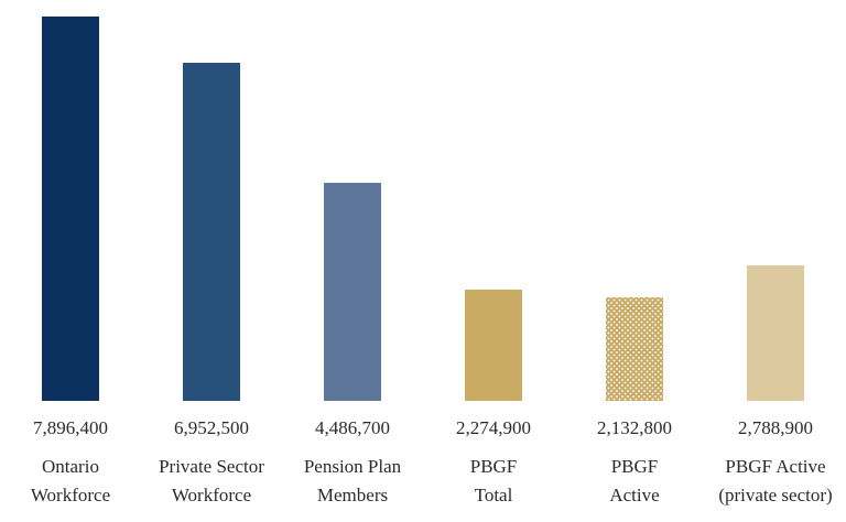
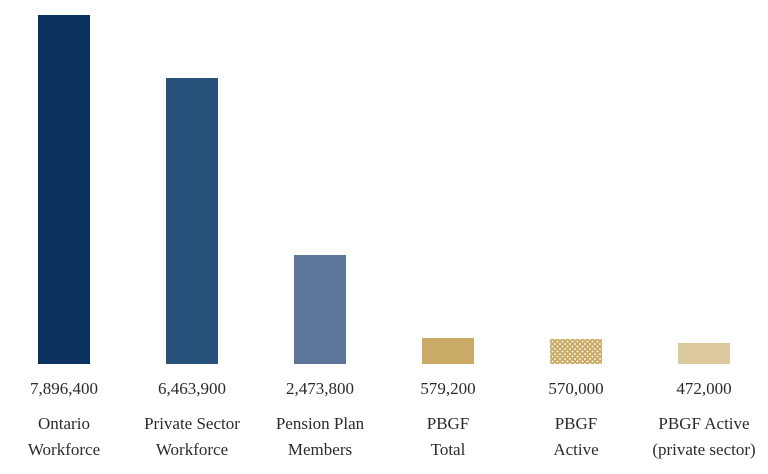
Private Sector Workforce: 6,952,500 -> 6,463,900
Pension Plan Members: 4,486,700 -> 2,473,800
PBGF Total: 2,274,900 -> 579,200
PBGF Active: 2,132,800 -> 570,000
PBGF Active (private sector): 2,788,900 -> 472,000
